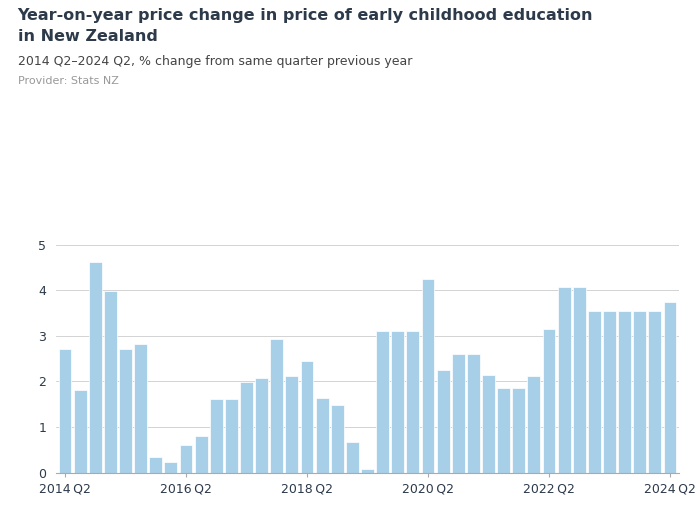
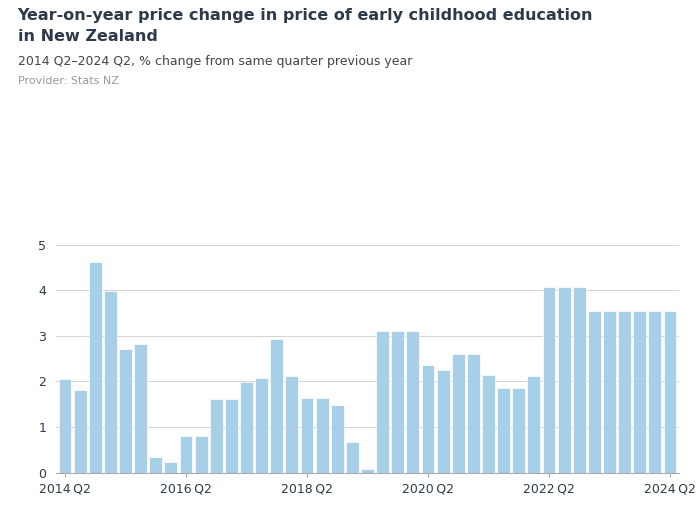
2014 Q2: 2.70 -> 2.05
2016 Q2: 0.60 -> 0.80
2018 Q2: 2.45 -> 1.63
2020 Q2: 4.25 -> 2.35
2022 Q2: 3.15 -> 4.08
2024 Q2: 3.75 -> 3.54
